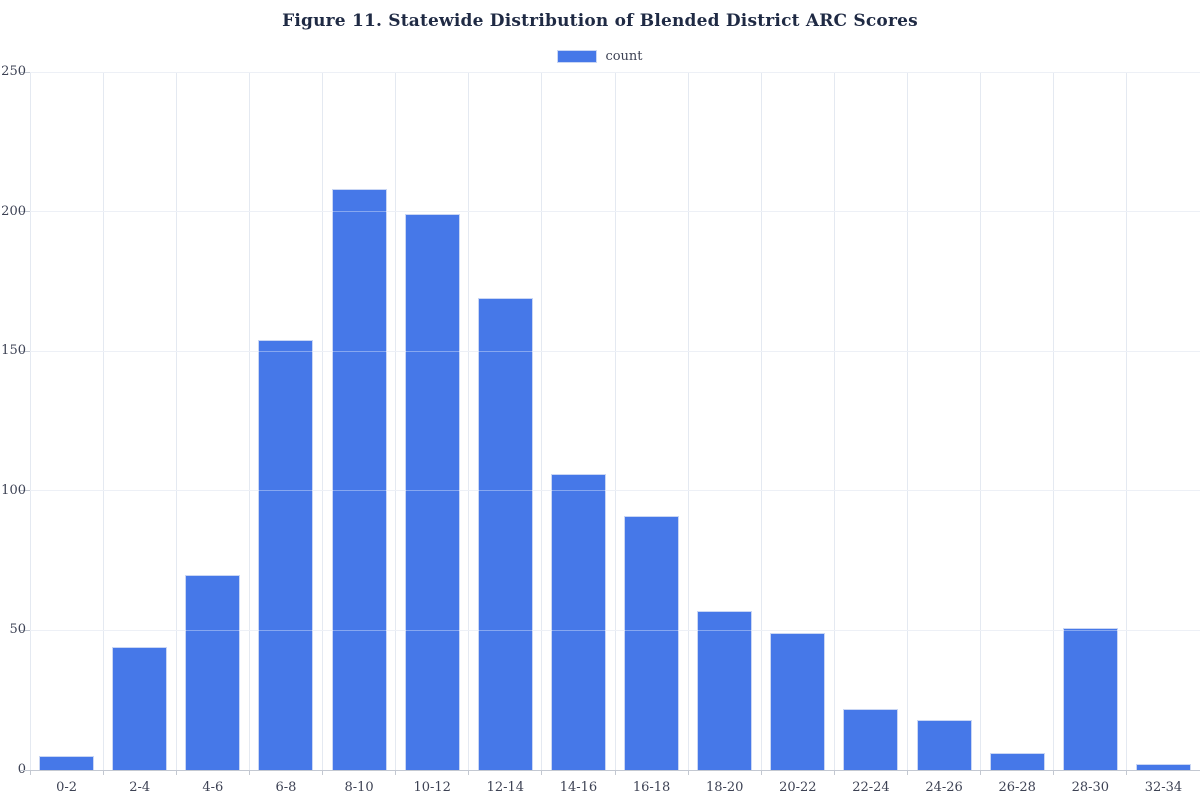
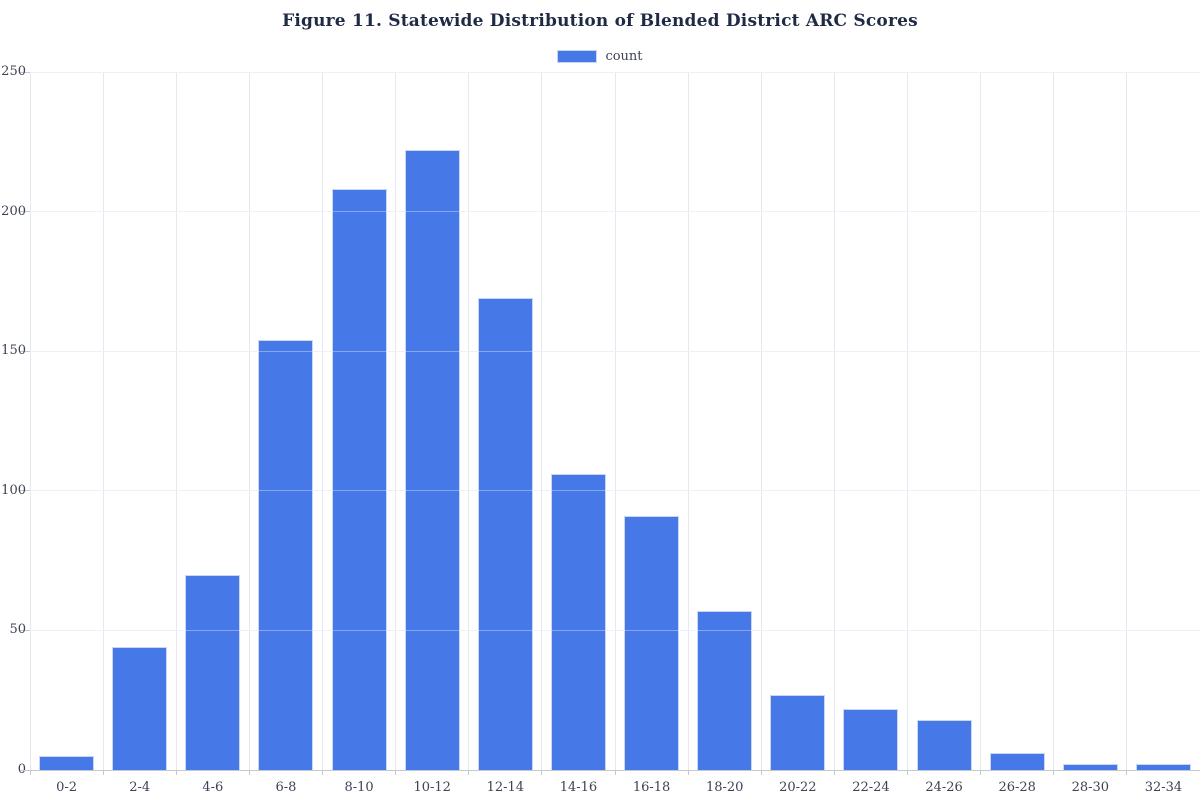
10-12: 199 -> 222
20-22: 49 -> 27
28-30: 51 -> 2
